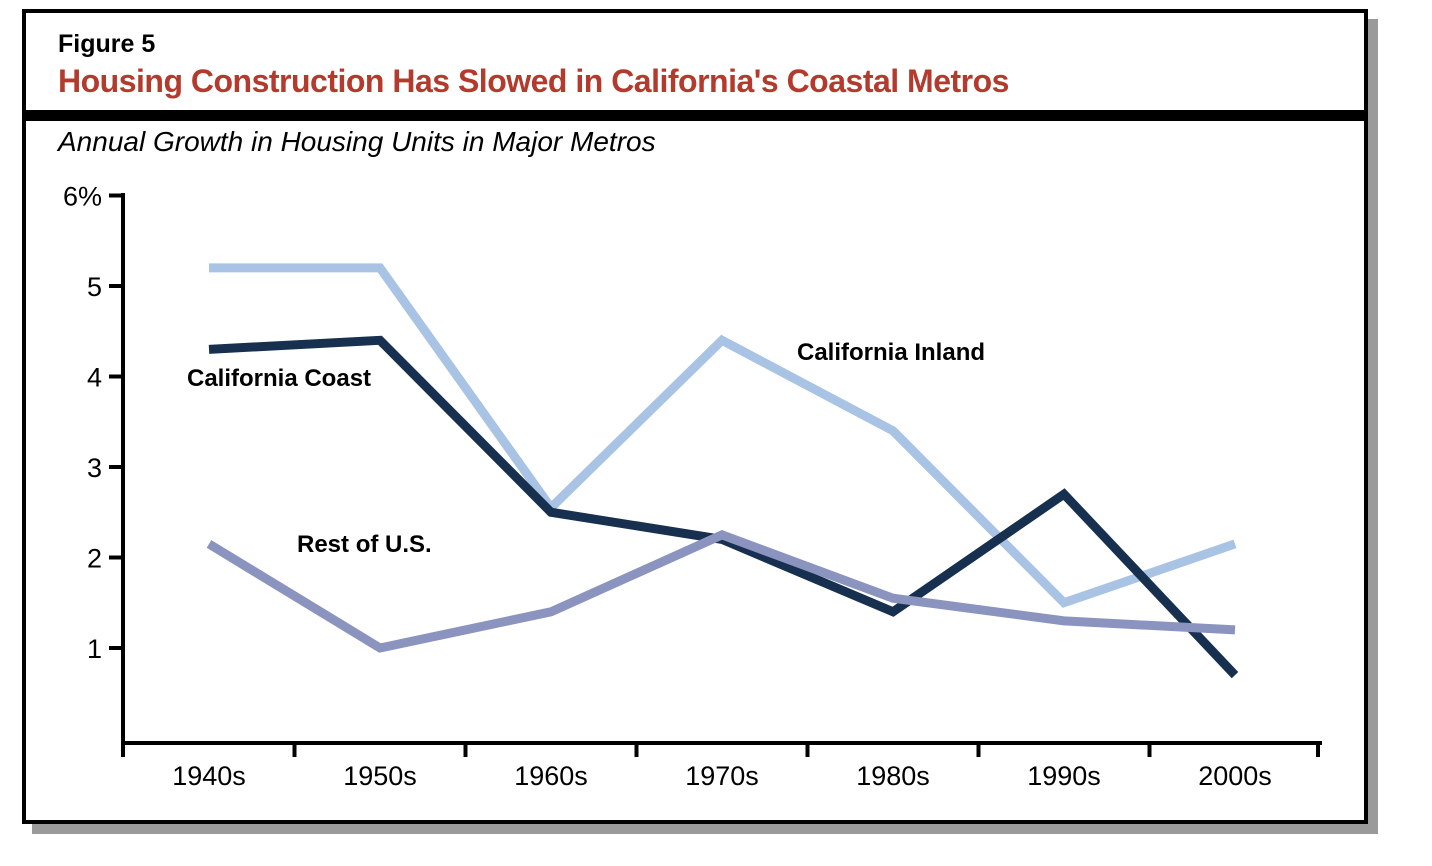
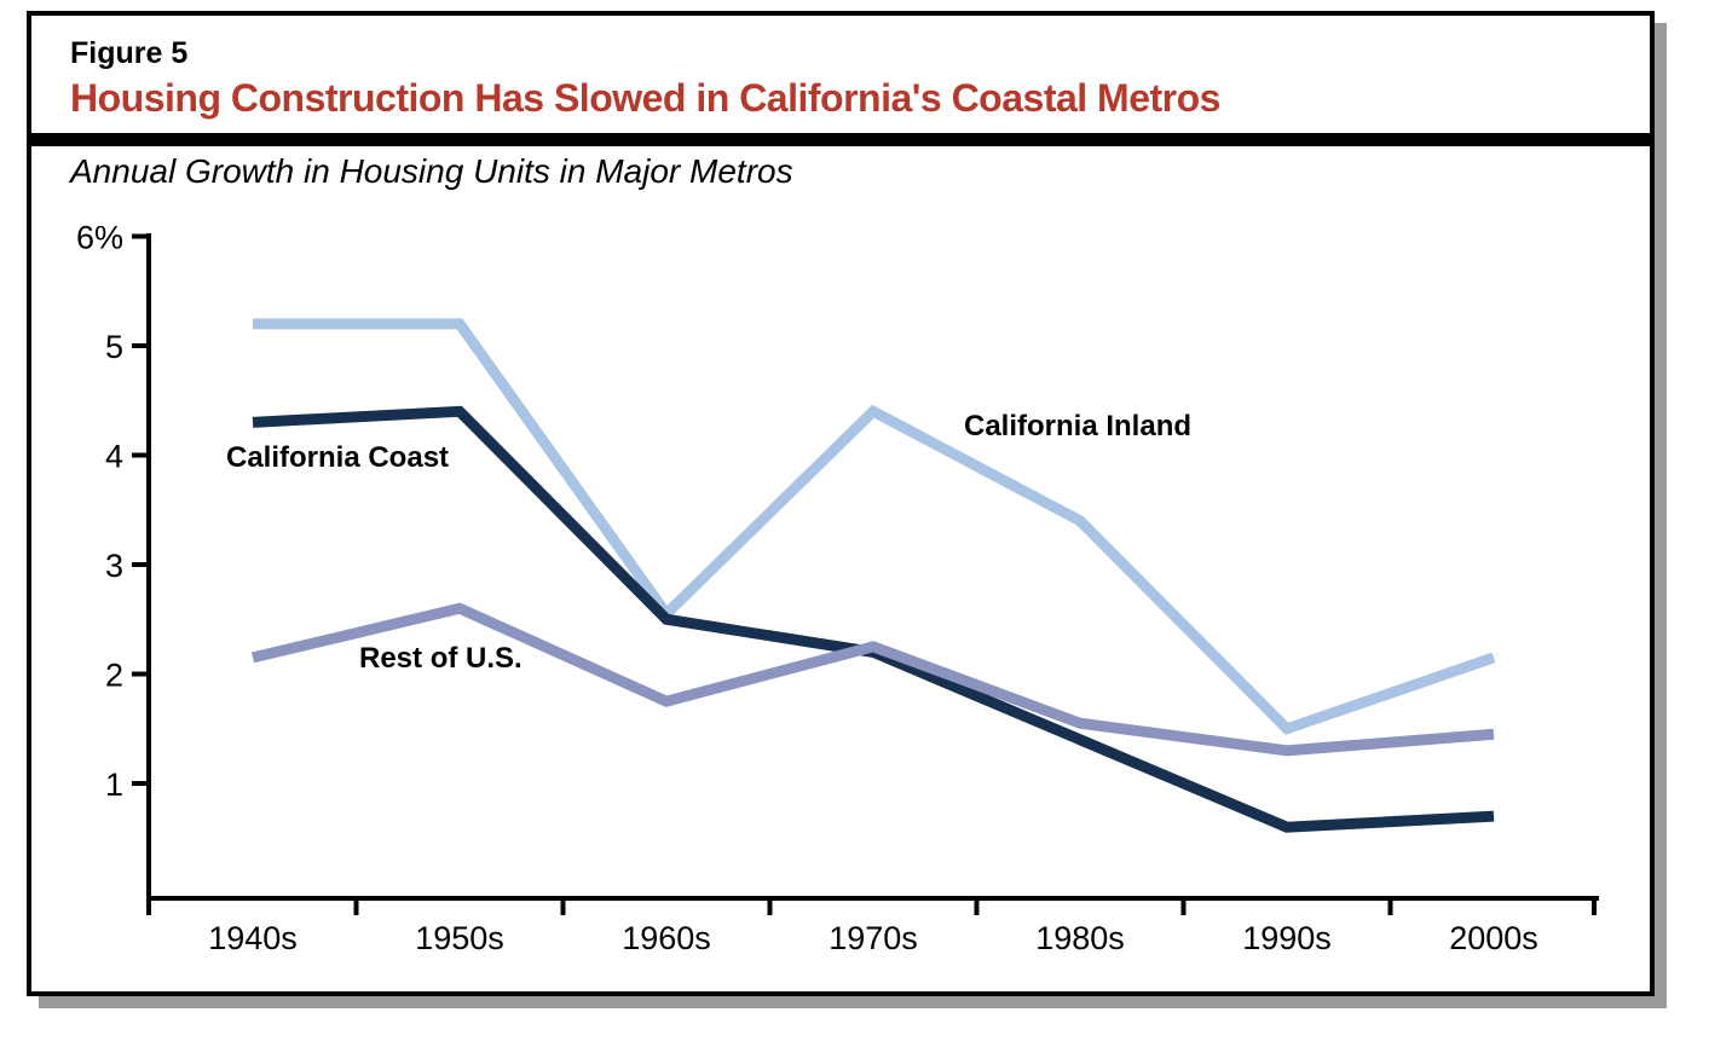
Rest of U.S./1950s: 1.0% -> 2.6%
Rest of U.S./1960s: 1.4% -> 1.8%
California Coast/1990s: 2.7% -> 0.6%
Rest of U.S./2000s: 1.2% -> 1.4%
